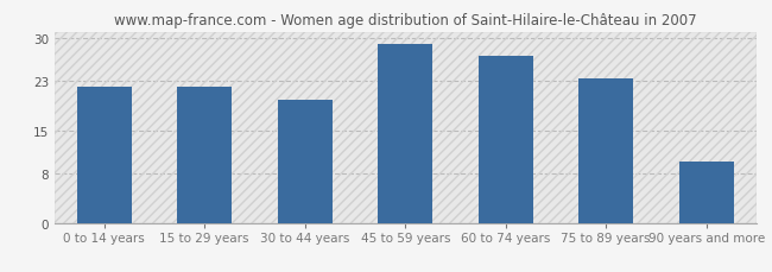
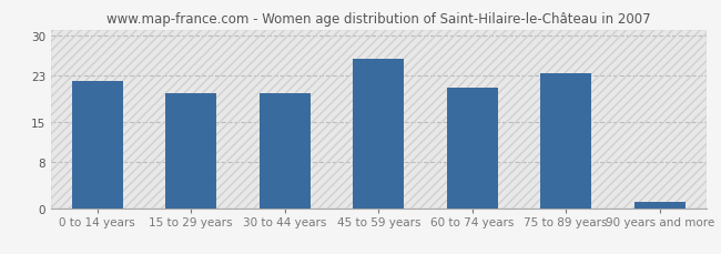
15 to 29 years: 22.0 -> 20.0
45 to 59 years: 29.0 -> 26.0
60 to 74 years: 27.0 -> 21.0
90 years and more: 10.0 -> 1.0
